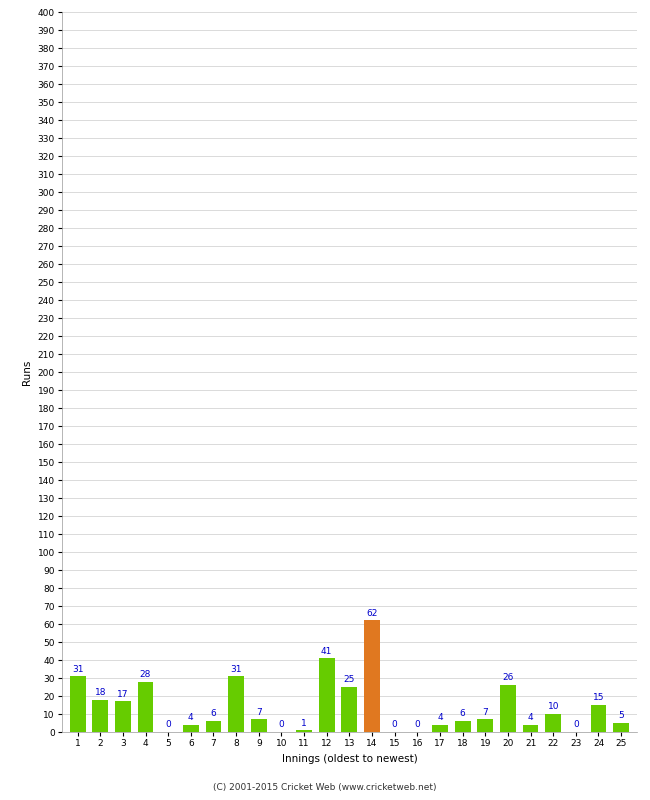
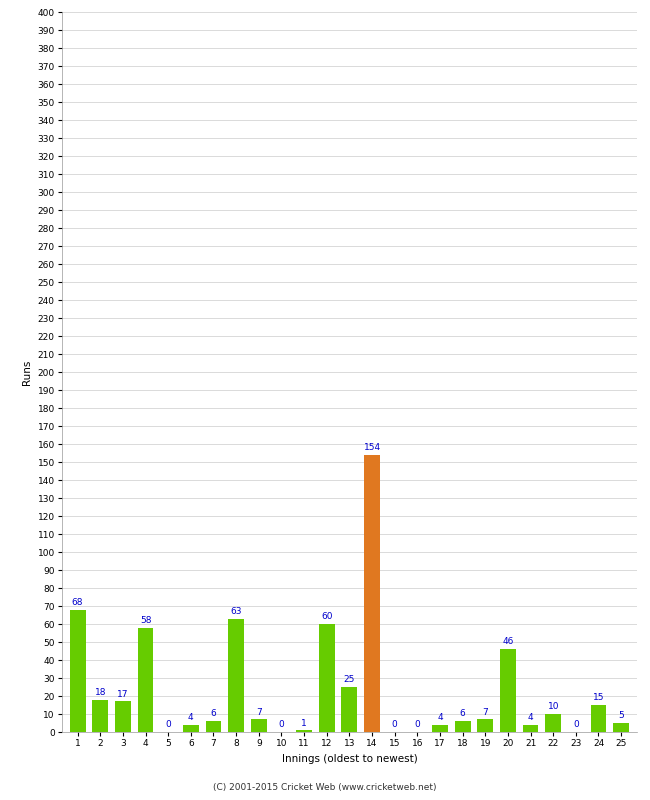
1: 31 -> 68
4: 28 -> 58
8: 31 -> 63
12: 41 -> 60
14: 62 -> 154
20: 26 -> 46
